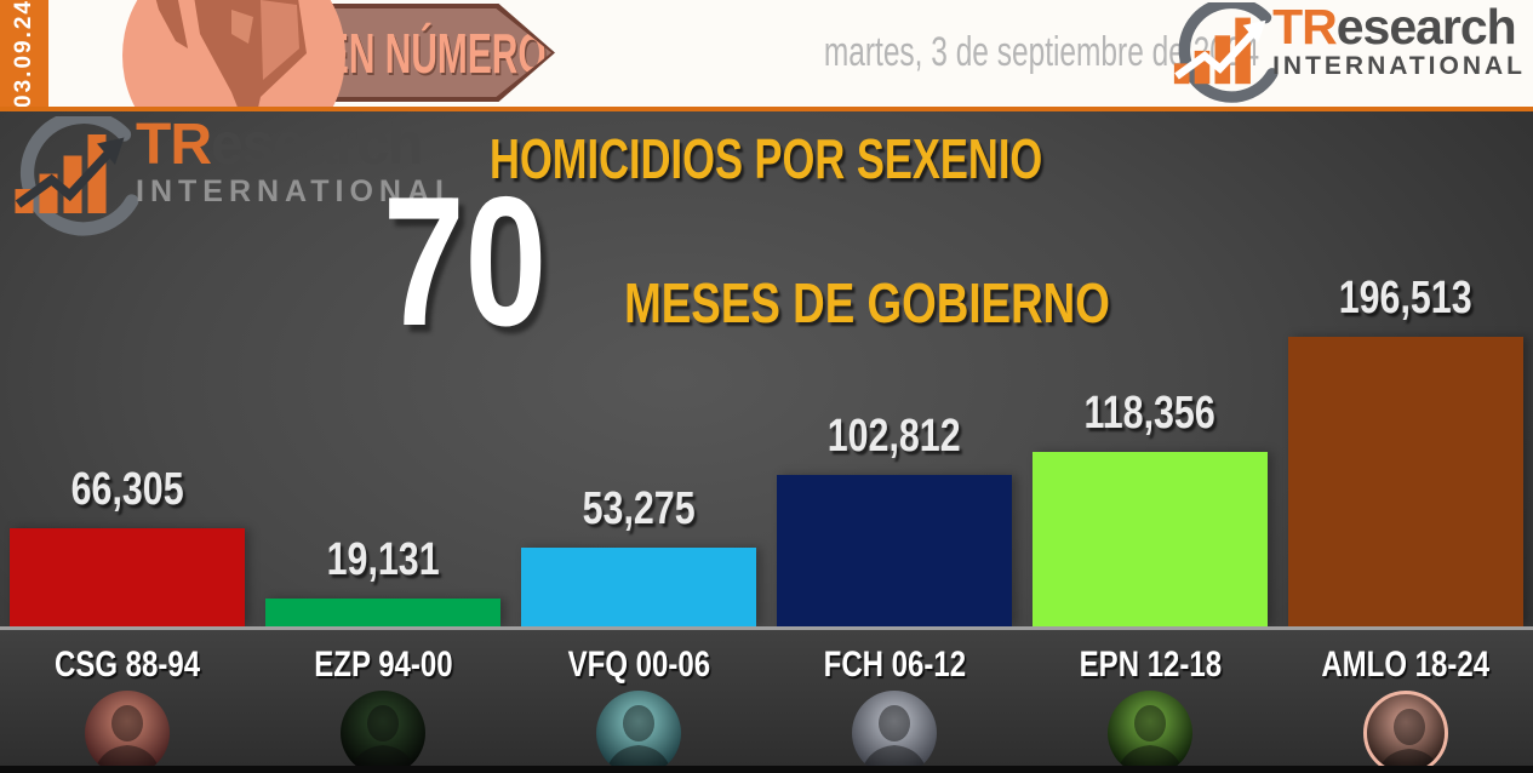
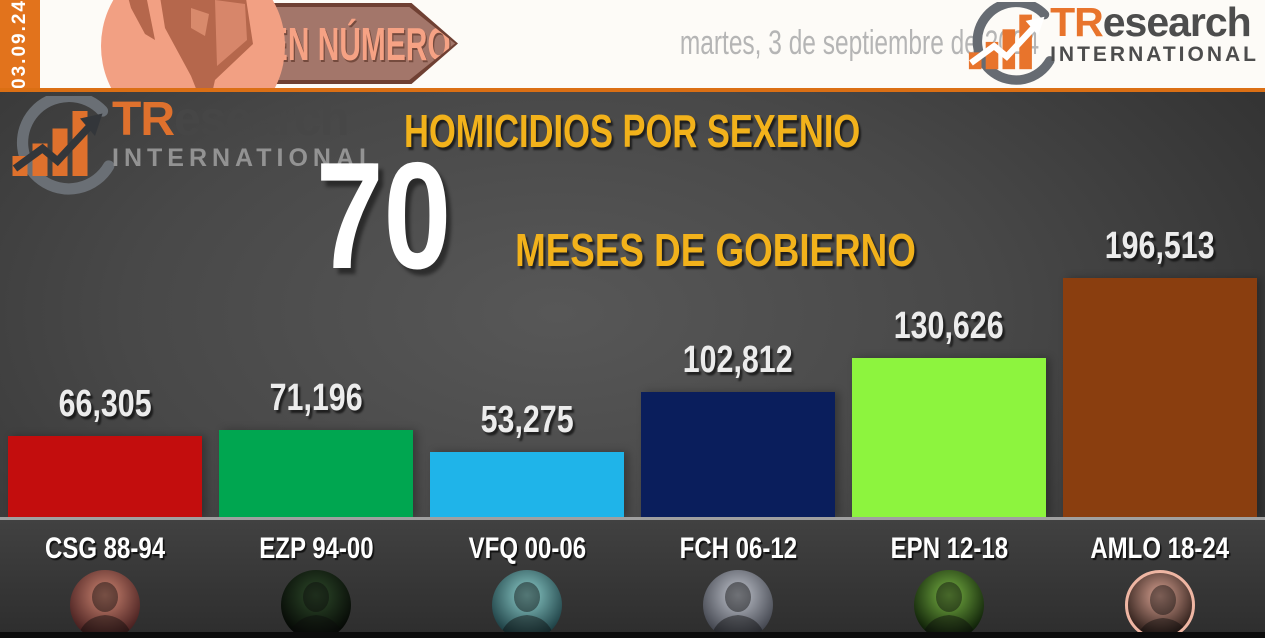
EZP 94-00: 19,131 -> 71,196
EPN 12-18: 118,356 -> 130,626
